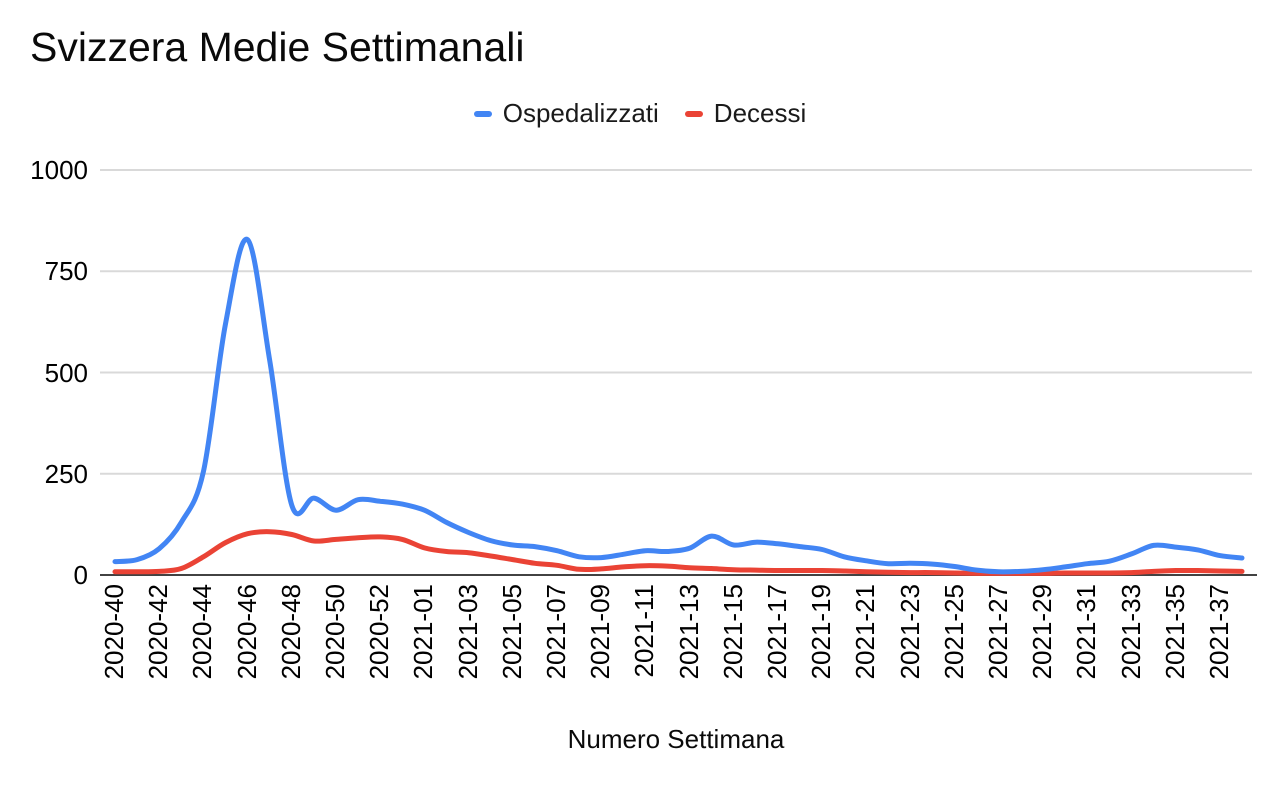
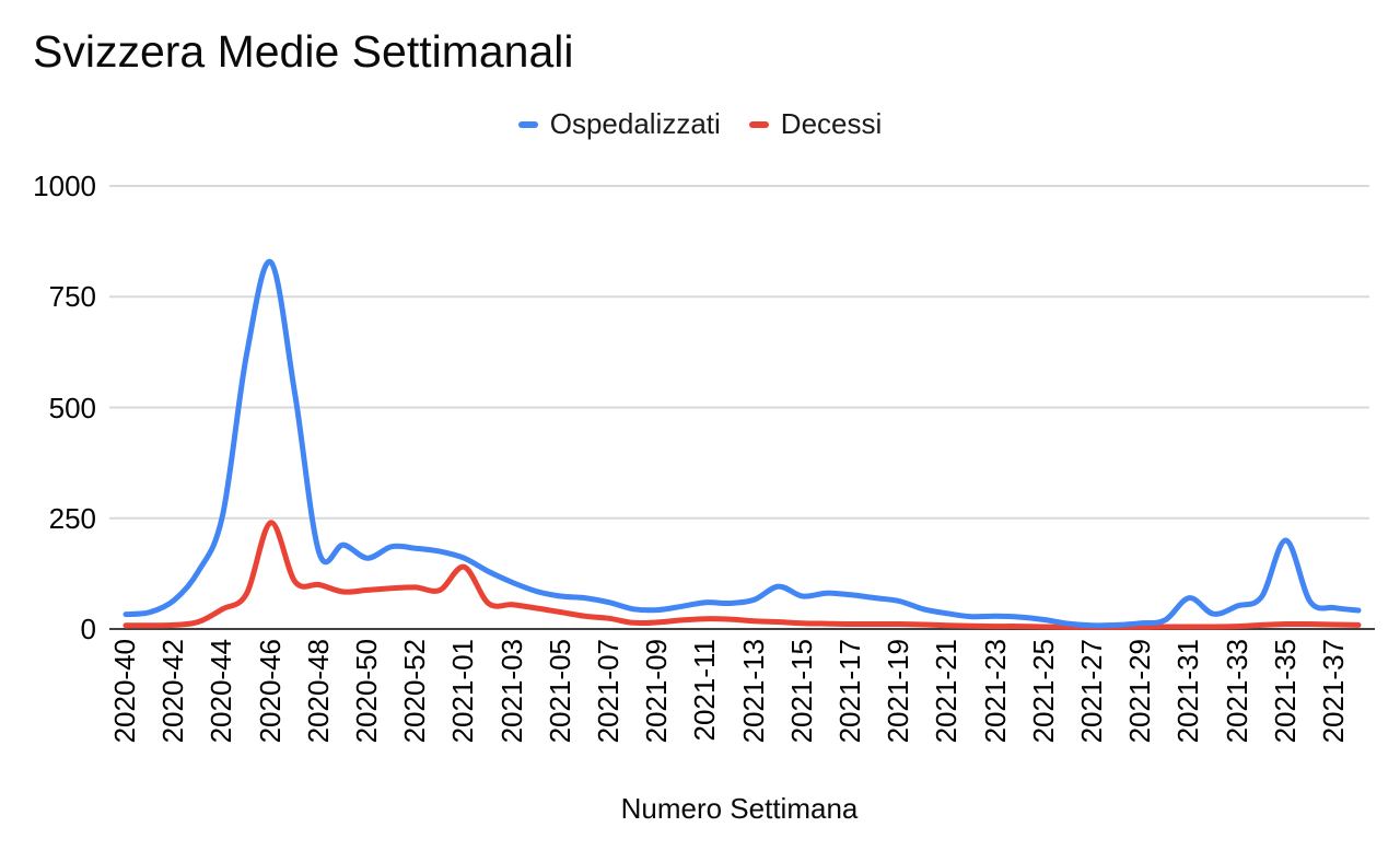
Decessi/2020-46: 100 -> 240
Decessi/2021-01: 70 -> 140
Ospedalizzati/2021-31: 30 -> 70
Ospedalizzati/2021-35: 70 -> 200
